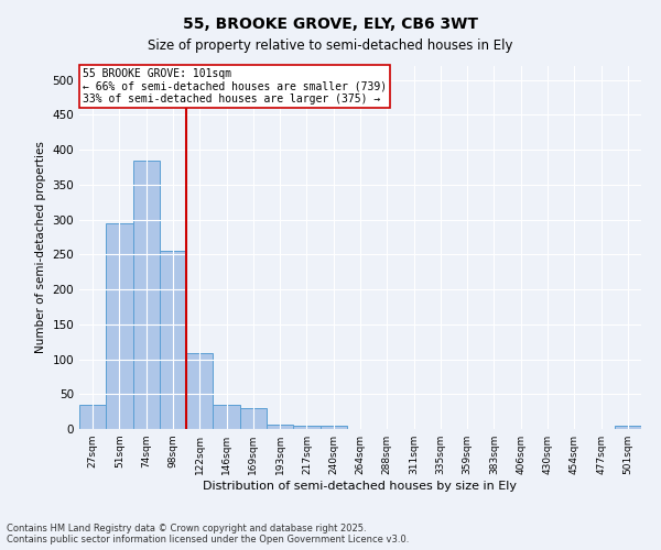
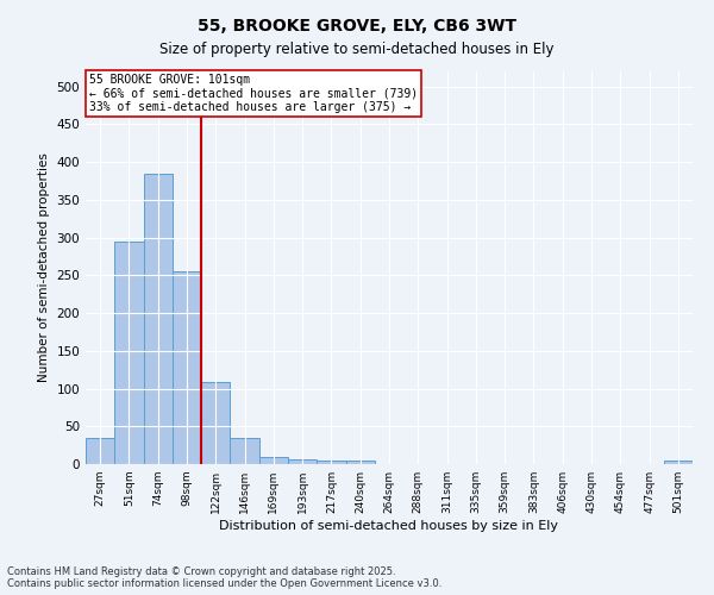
169sqm: 30 -> 10
